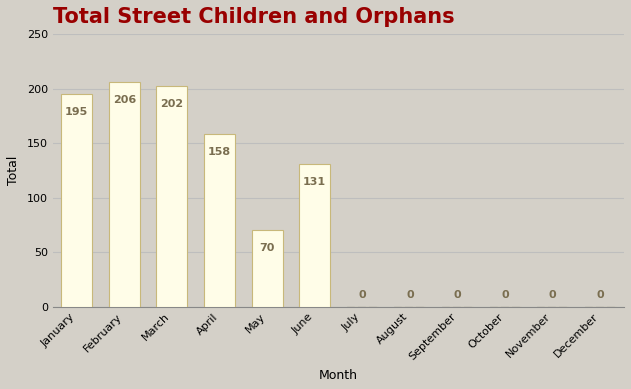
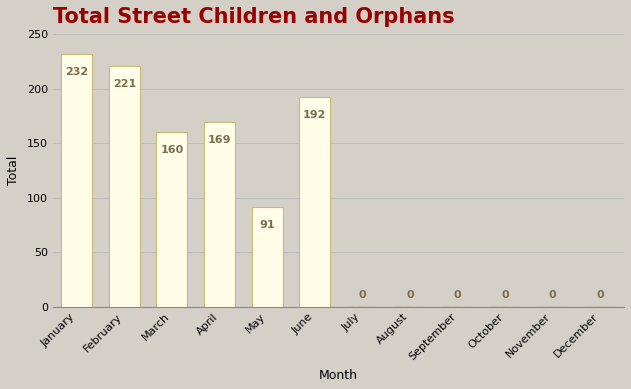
January: 195 -> 232
February: 206 -> 221
March: 202 -> 160
April: 158 -> 169
May: 70 -> 91
June: 131 -> 192
